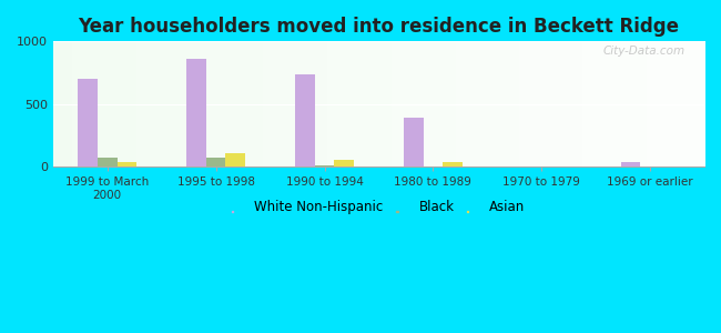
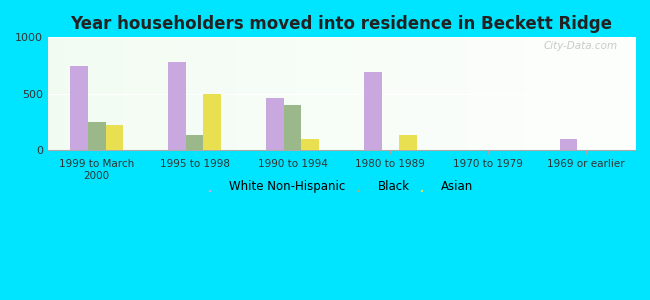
White Non-Hispanic/1999 to March 2000: 700 -> 750
Black/1999 to March 2000: 80 -> 250
Asian/1999 to March 2000: 40 -> 220
White Non-Hispanic/1995 to 1998: 860 -> 780
Black/1995 to 1998: 80 -> 130
Asian/1995 to 1998: 110 -> 500
White Non-Hispanic/1990 to 1994: 740 -> 460
Black/1990 to 1994: 10 -> 400
Asian/1990 to 1994: 60 -> 100
White Non-Hispanic/1980 to 1989: 390 -> 690
Asian/1980 to 1989: 40 -> 130
White Non-Hispanic/1969 or earlier: 40 -> 100
